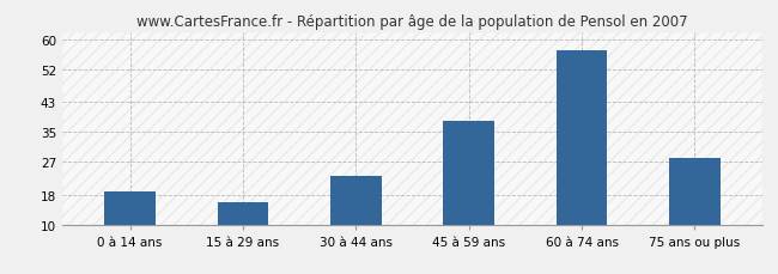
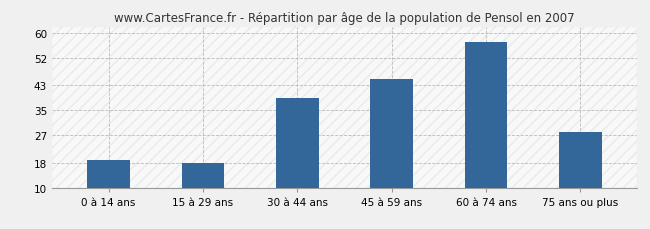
15 à 29 ans: 16 -> 18
30 à 44 ans: 23 -> 39
45 à 59 ans: 38 -> 45
